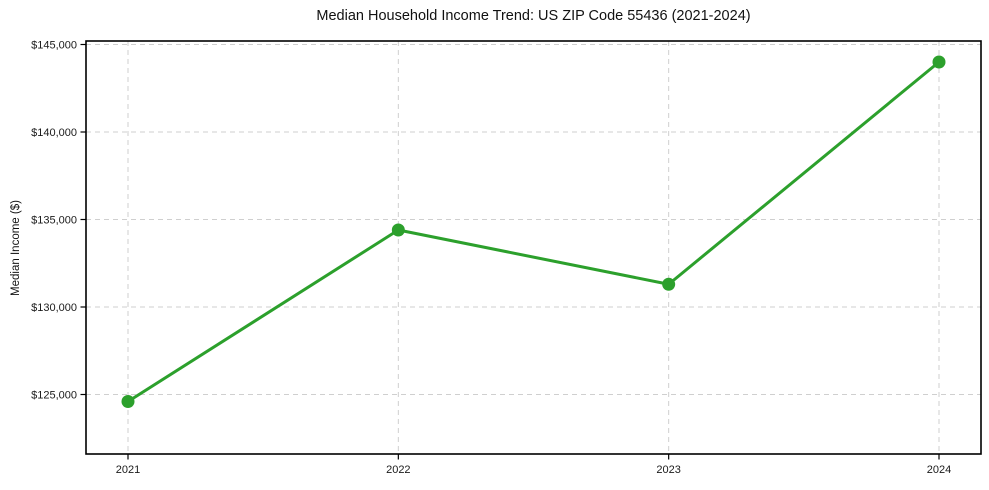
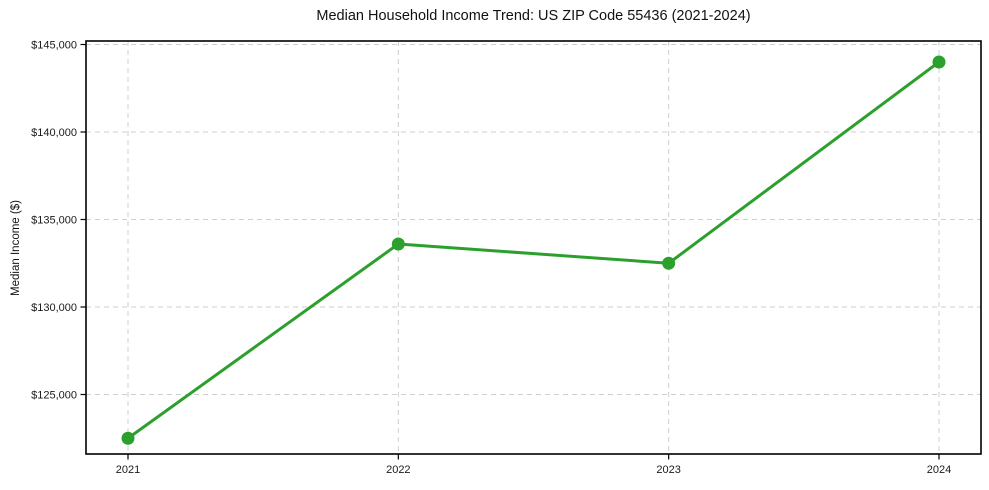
2021: $124600 -> $122500
2022: $134400 -> $133600
2023: $131300 -> $132500
